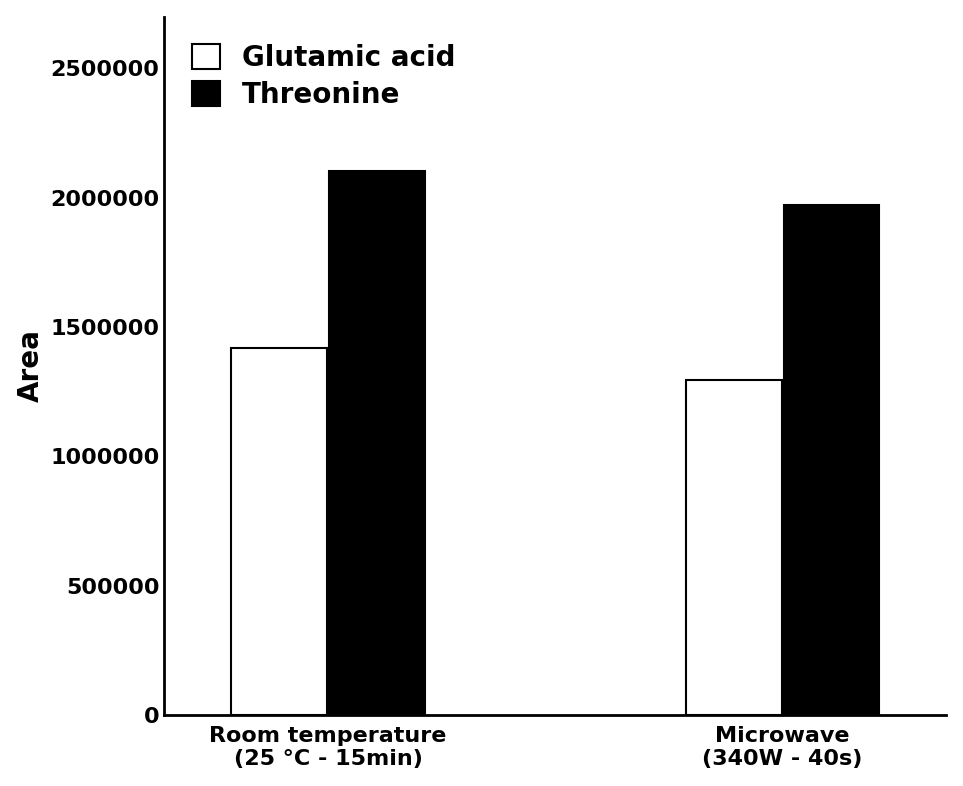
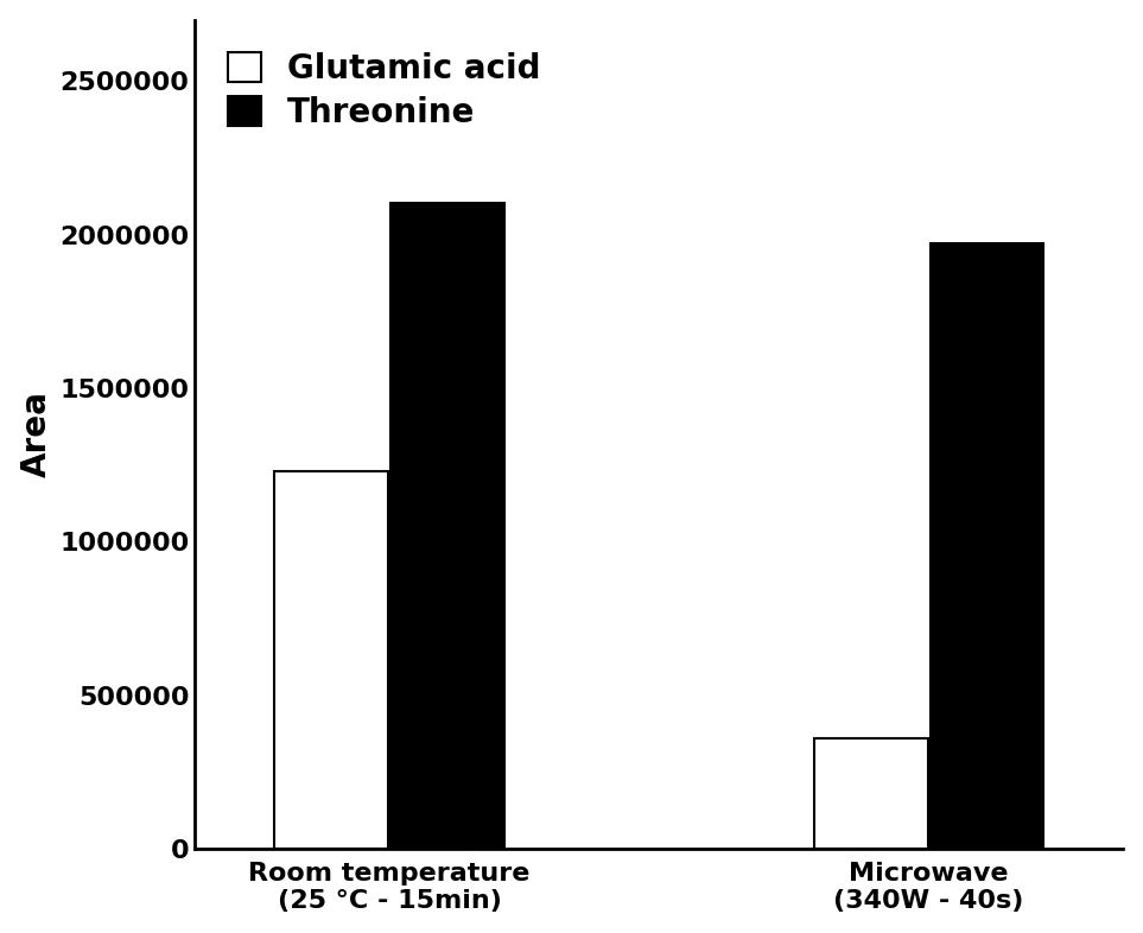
Glutamic acid/Room temperature (25 °C - 15min): 1420000 -> 1230000
Glutamic acid/Microwave (340W - 40s): 1295000 -> 360000
